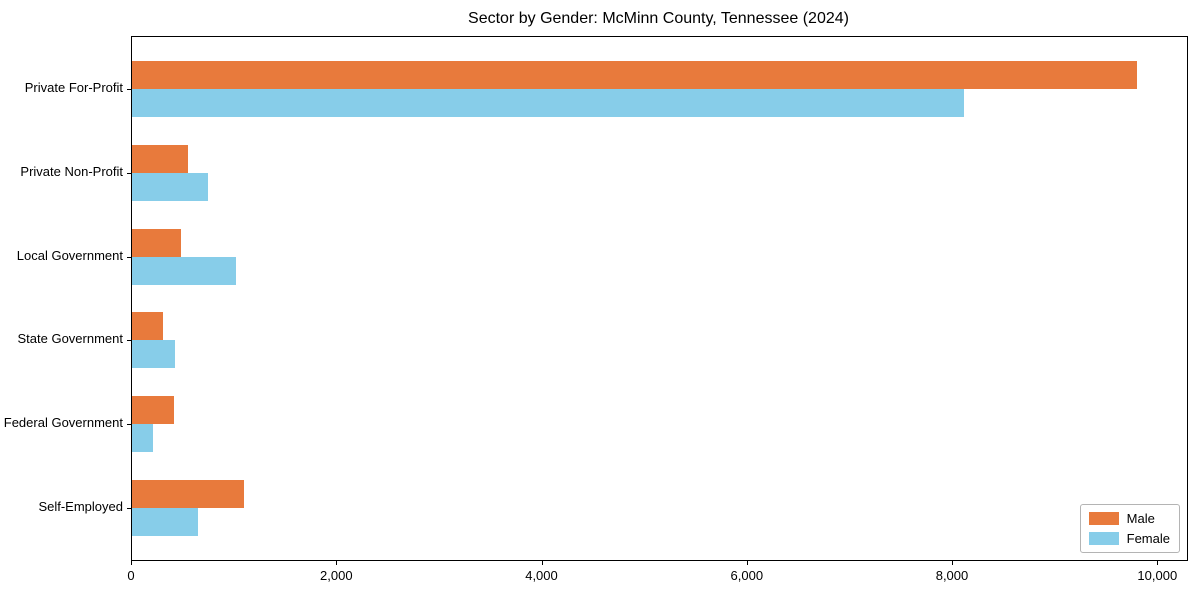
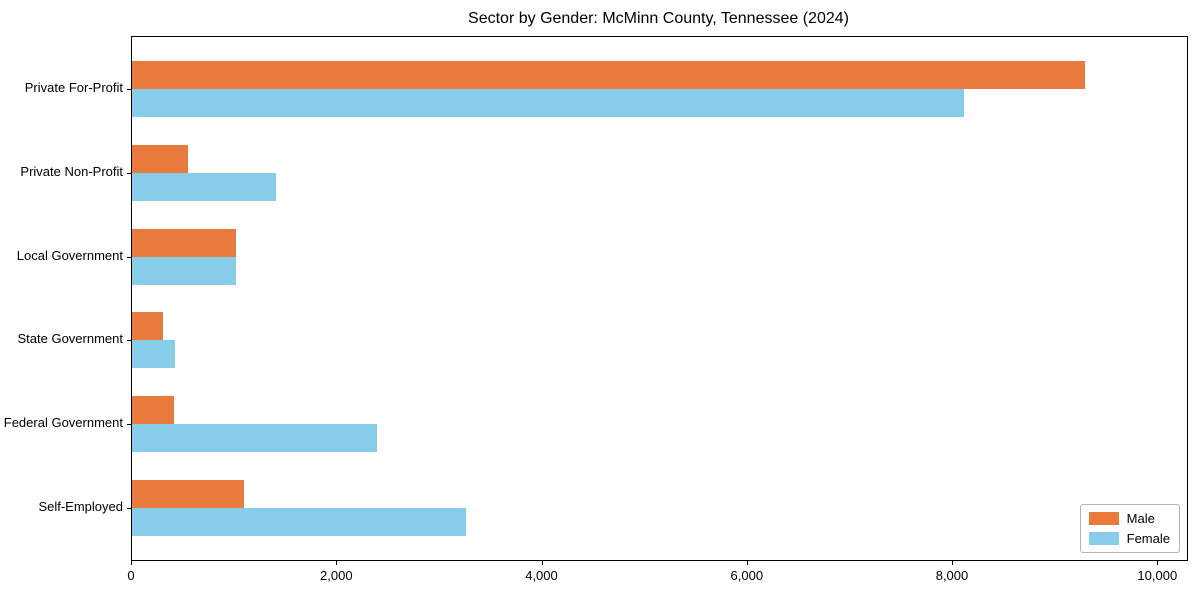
Male/Private For-Profit: 9790 -> 9290
Female/Private Non-Profit: 740 -> 1400
Male/Local Government: 480 -> 1010
Female/Federal Government: 210 -> 2390
Female/Self-Employed: 640 -> 3250
